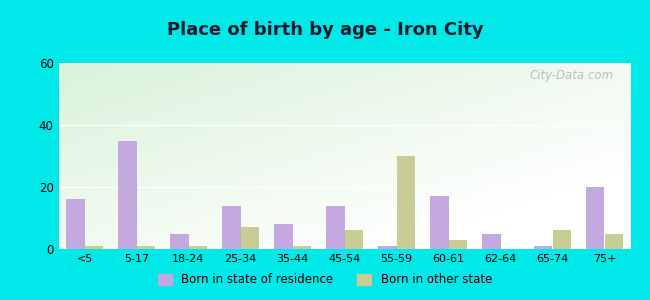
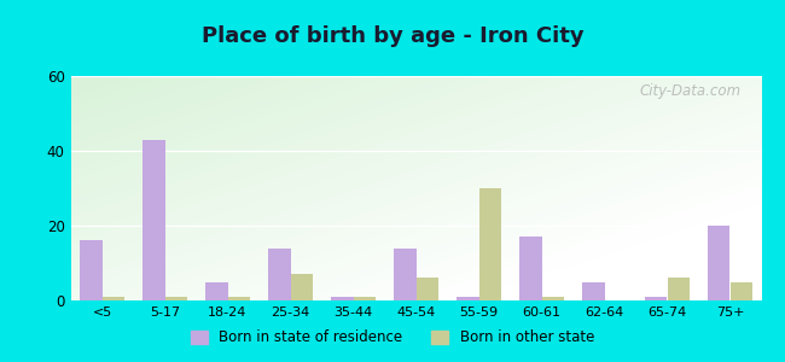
Born in state of residence/5-17: 35 -> 43
Born in state of residence/35-44: 8 -> 1
Born in other state/60-61: 3 -> 1
